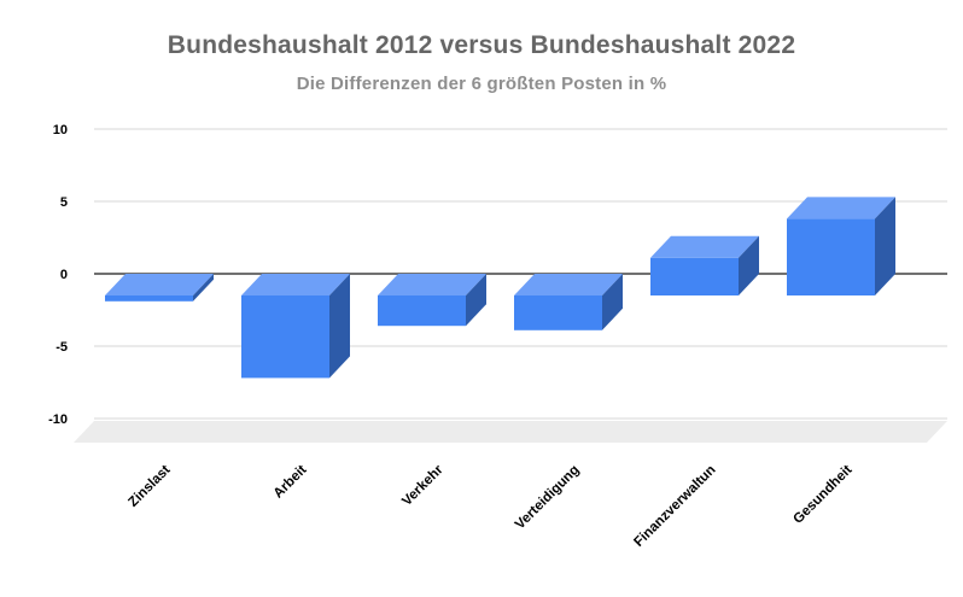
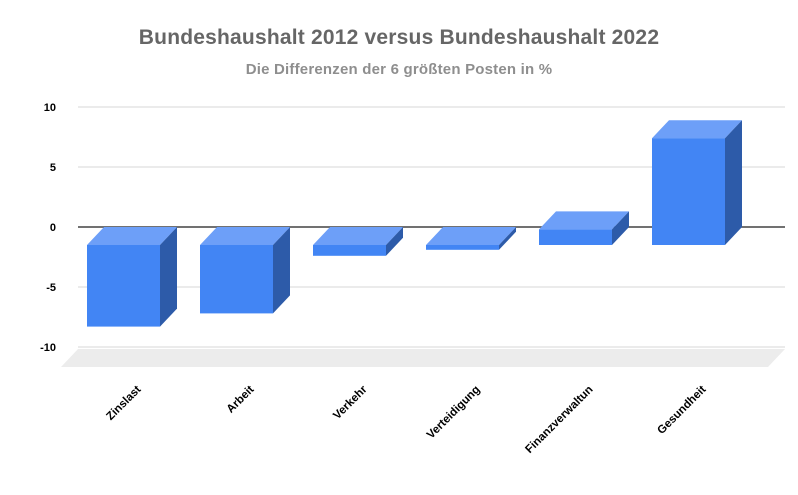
Zinslast: -0.4 -> -6.8
Verkehr: -2.1 -> -0.9
Verteidigung: -2.4 -> -0.4
Finanzverwaltun: 2.6 -> 1.3
Gesundheit: 5.3 -> 8.9
